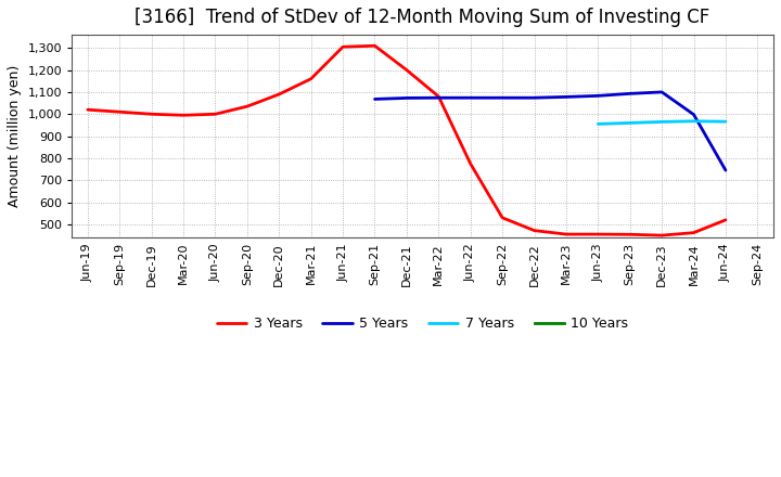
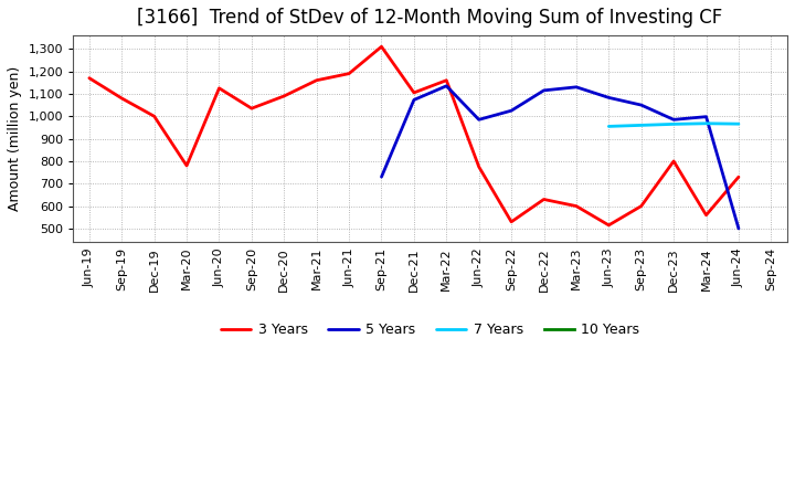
3 Years/Jun-19: 1,020 -> 1,170
3 Years/Sep-19: 1,010 -> 1,080
3 Years/Mar-20: 995 -> 780
3 Years/Jun-20: 1,000 -> 1,125
3 Years/Jun-21: 1,305 -> 1,190
5 Years/Sep-21: 1,068 -> 730
3 Years/Dec-21: 1,200 -> 1,105
3 Years/Mar-22: 1,080 -> 1,160
5 Years/Mar-22: 1,074 -> 1,135
5 Years/Jun-22: 1,074 -> 985
5 Years/Sep-22: 1,074 -> 1,025
3 Years/Dec-22: 472 -> 630
5 Years/Dec-22: 1,074 -> 1,115
3 Years/Mar-23: 455 -> 600
5 Years/Mar-23: 1,078 -> 1,130
3 Years/Jun-23: 455 -> 515
3 Years/Sep-23: 454 -> 600
5 Years/Sep-23: 1,093 -> 1,050
3 Years/Dec-23: 450 -> 800
5 Years/Dec-23: 1,100 -> 985
3 Years/Mar-24: 462 -> 560
3 Years/Jun-24: 520 -> 730
5 Years/Jun-24: 745 -> 500
